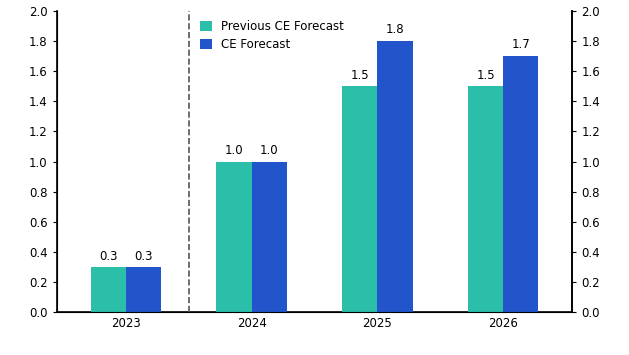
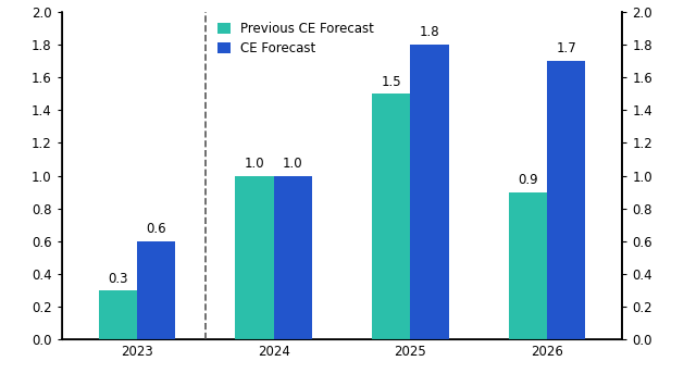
CE Forecast/2023: 0.3 -> 0.6
Previous CE Forecast/2026: 1.5 -> 0.9
